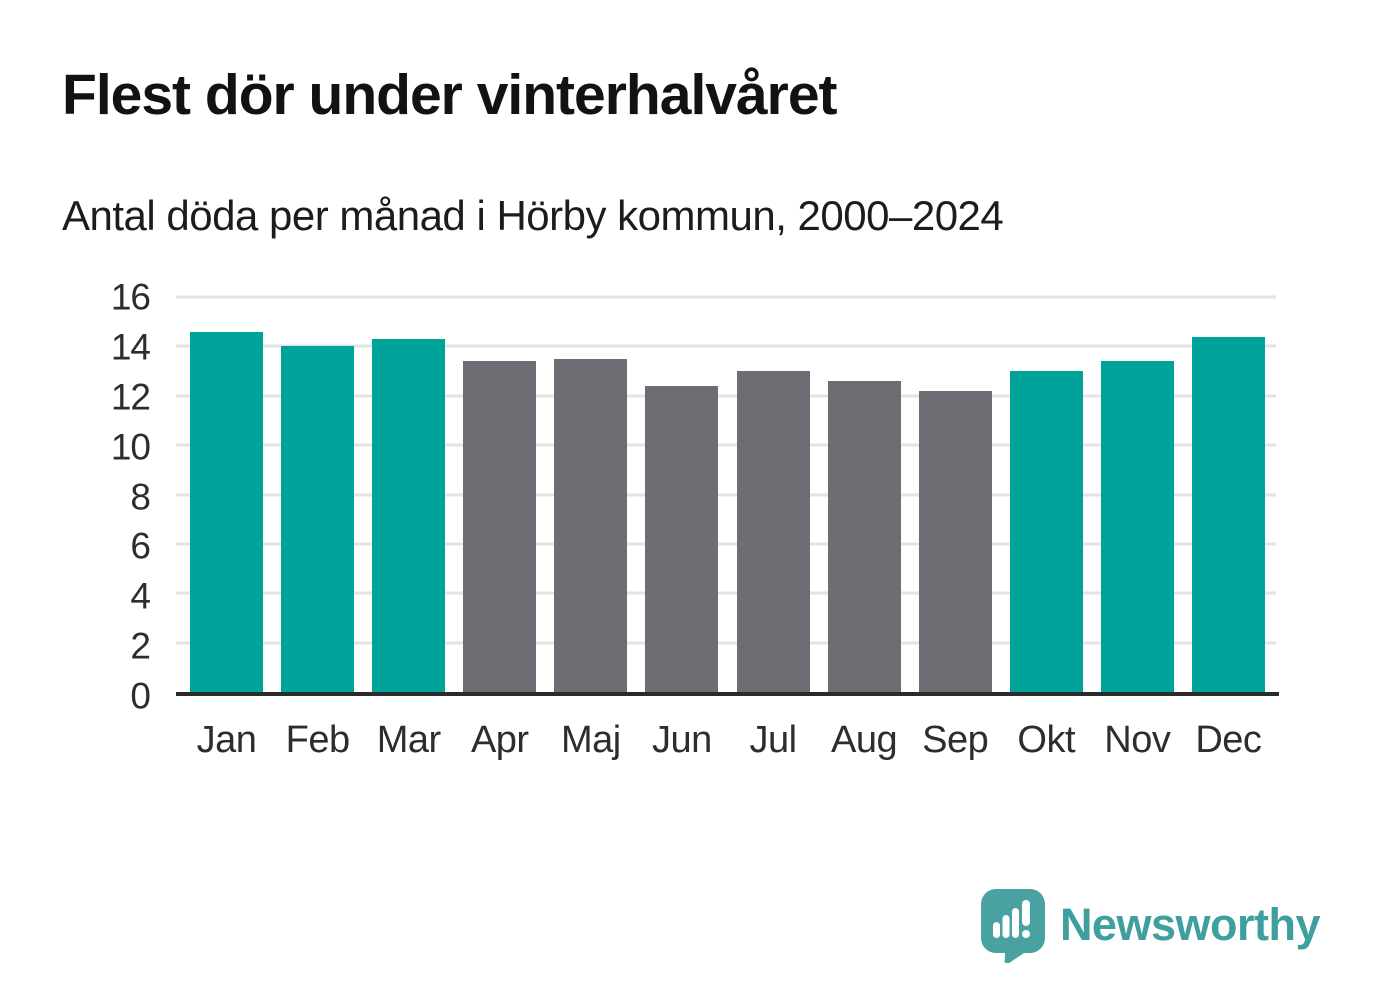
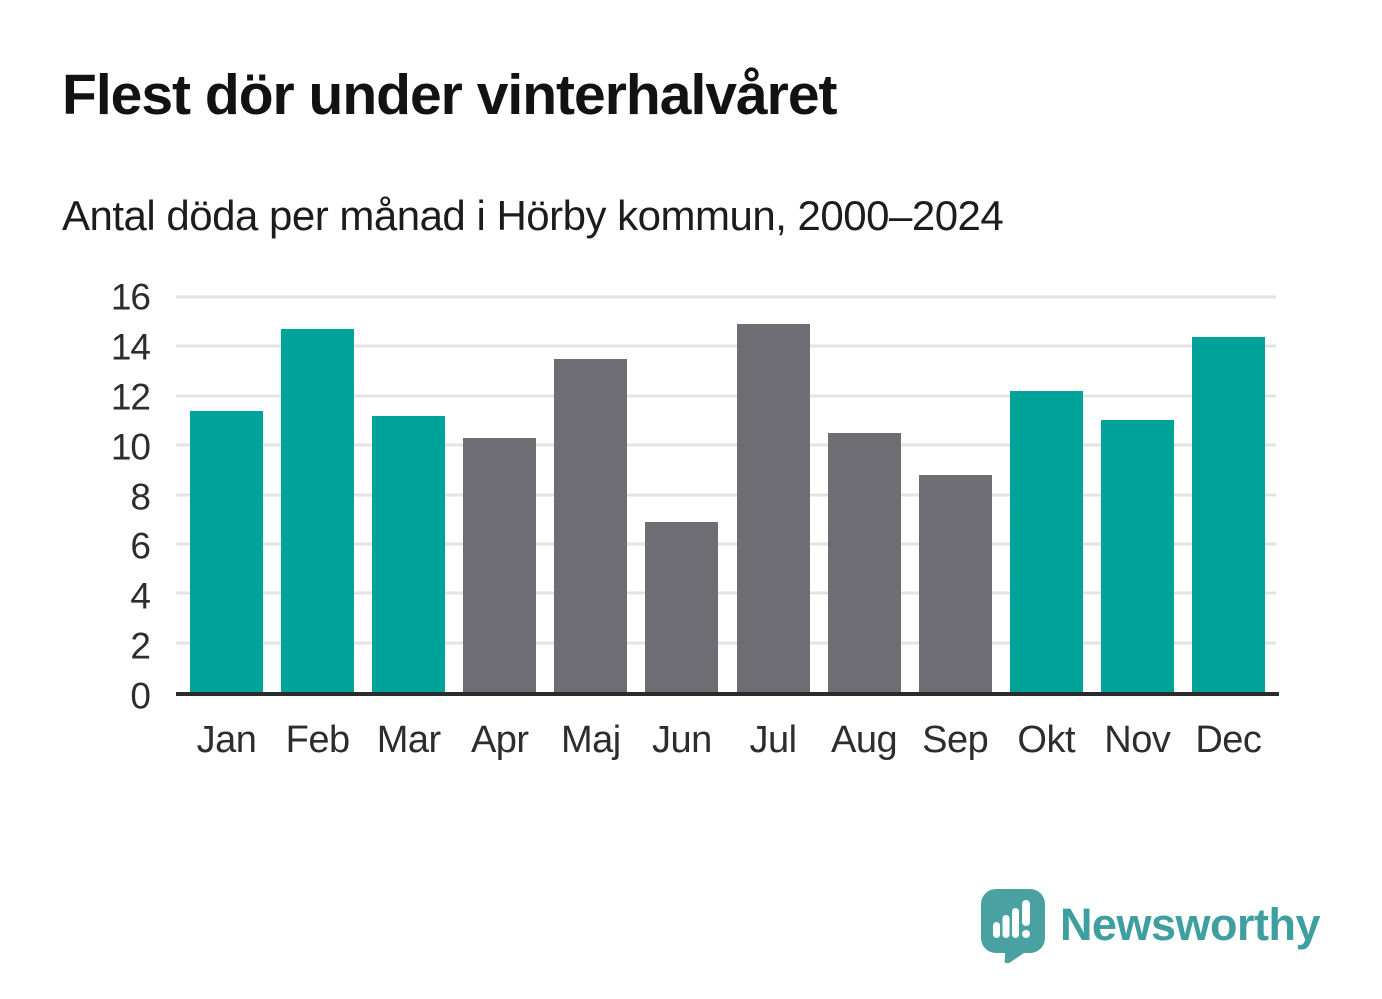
Jan: 14.6 -> 11.4
Feb: 14.0 -> 14.7
Mar: 14.3 -> 11.2
Apr: 13.4 -> 10.3
Jun: 12.4 -> 6.9
Jul: 13.0 -> 14.9
Aug: 12.6 -> 10.5
Sep: 12.2 -> 8.8
Okt: 13.0 -> 12.2
Nov: 13.4 -> 11.0
